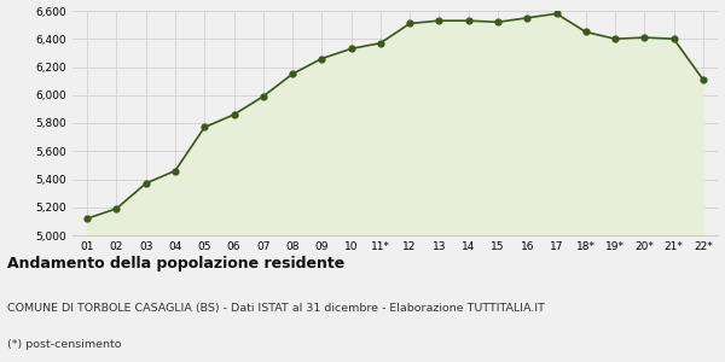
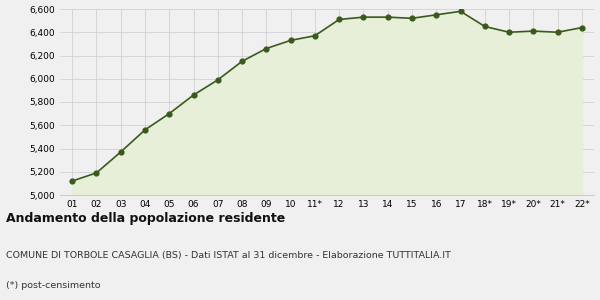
04: 5,460 -> 5,560
05: 5,770 -> 5,700
22*: 6,110 -> 6,440
